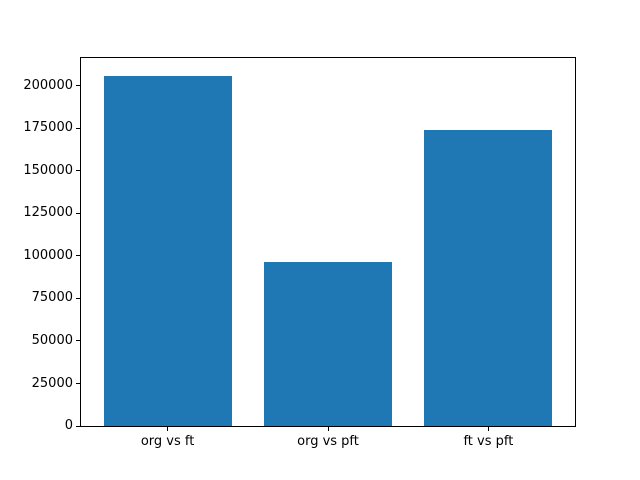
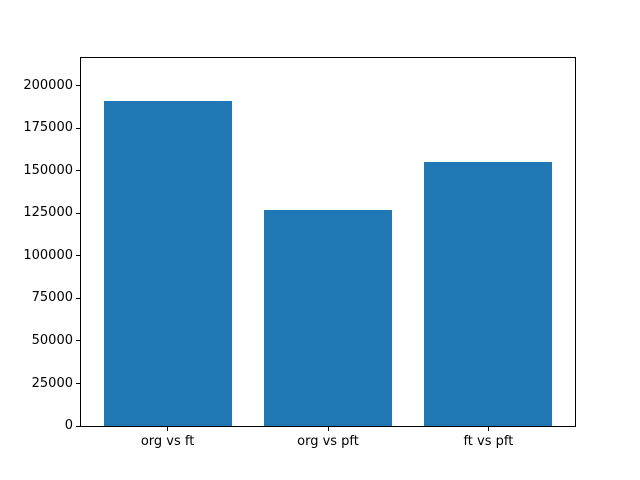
org vs ft: 206000 -> 191000
org vs pft: 96000 -> 127000
ft vs pft: 174000 -> 155000
